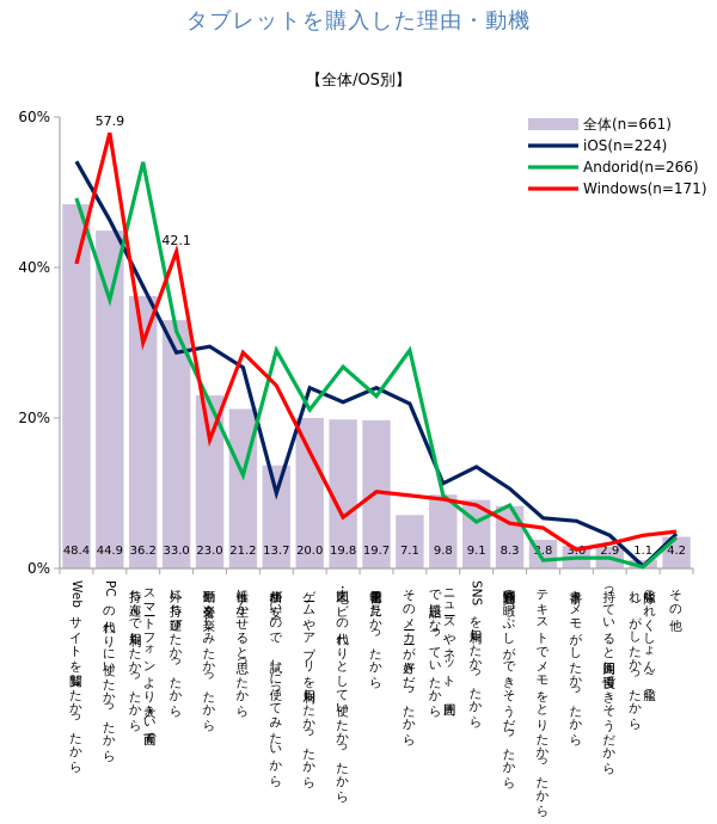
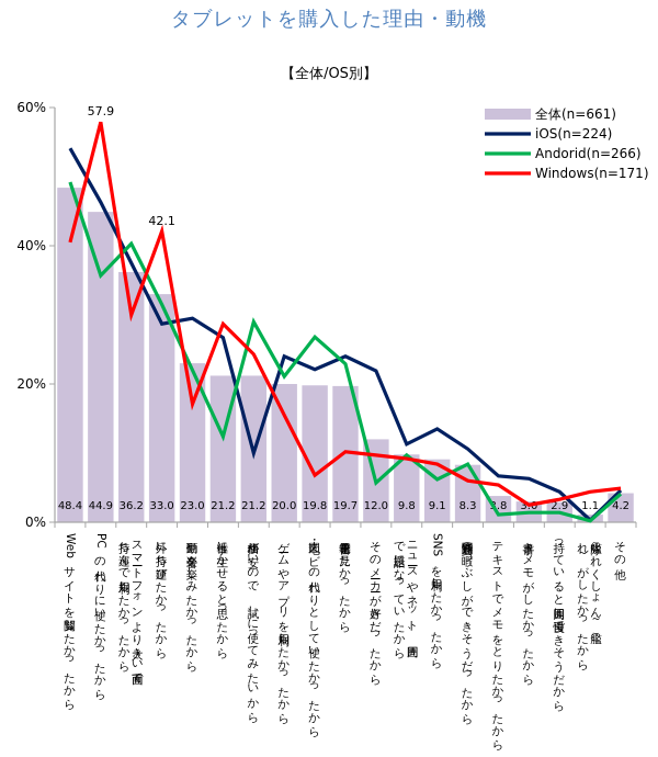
Andorid(n=266)/スマートフォンより大きい画面で持ち運んで利用したかったから: 54% -> 40%
全体(n=661)/価格が安いので、試しに使ってみたいから: 13.7 -> 21.2
全体(n=661)/そのメーカーが好きだったから: 7.1 -> 12.0
Andorid(n=266)/そのメーカーが好きだったから: 29% -> 6%
